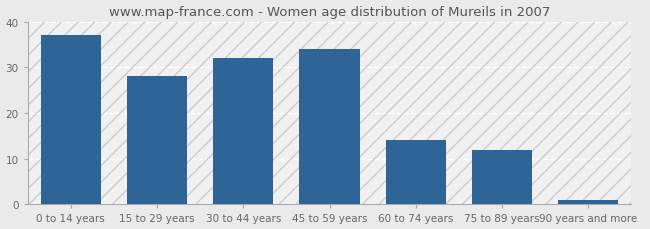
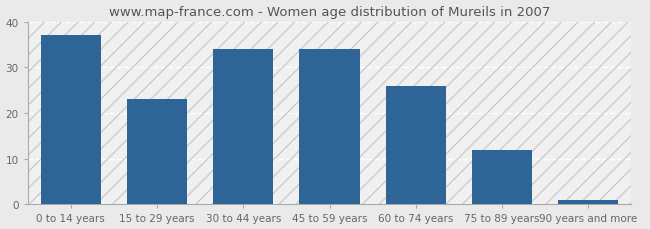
15 to 29 years: 28 -> 23
30 to 44 years: 32 -> 34
60 to 74 years: 14 -> 26
